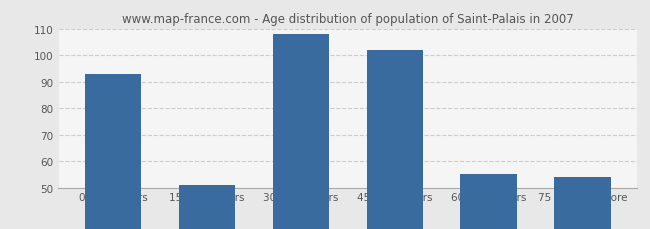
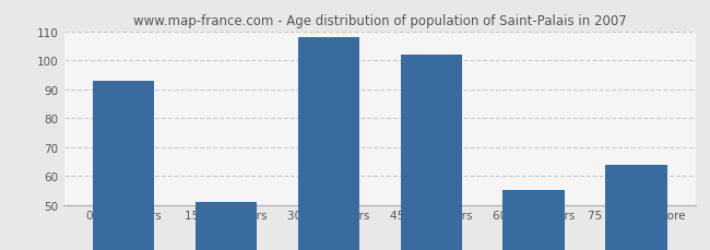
75 years or more: 54 -> 64
